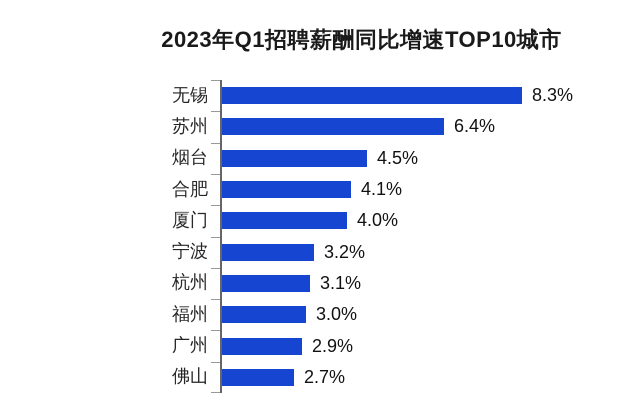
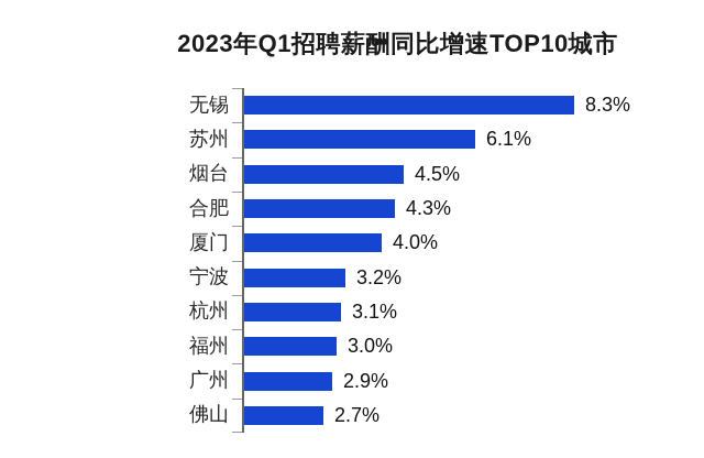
苏州: 6.4% -> 6.1%
合肥: 4.1% -> 4.3%
